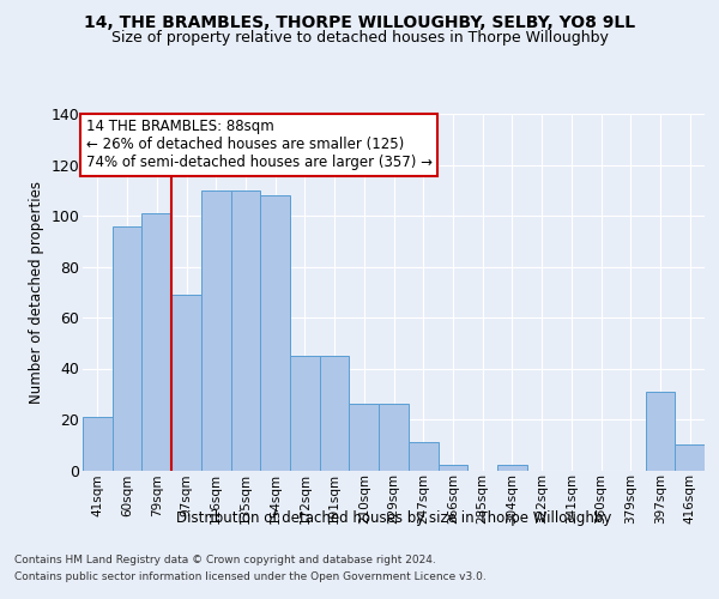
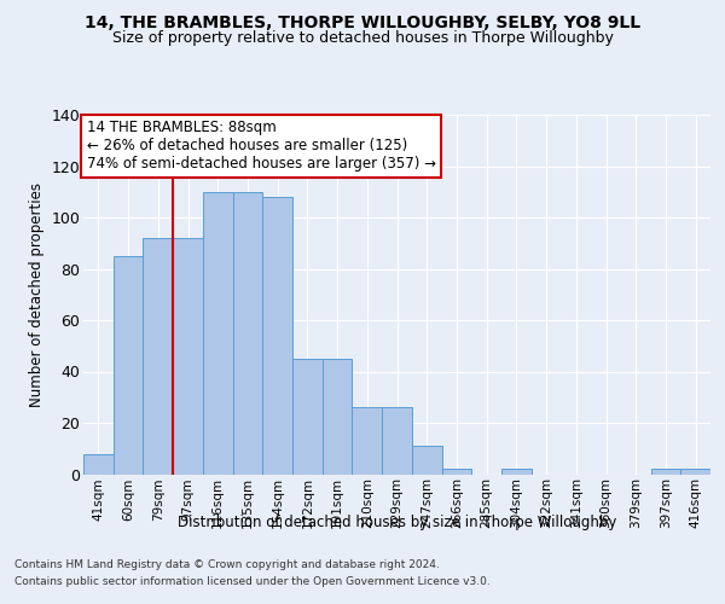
41sqm: 21 -> 8
60sqm: 96 -> 85
79sqm: 101 -> 92
97sqm: 69 -> 92
397sqm: 31 -> 2
416sqm: 10 -> 2
